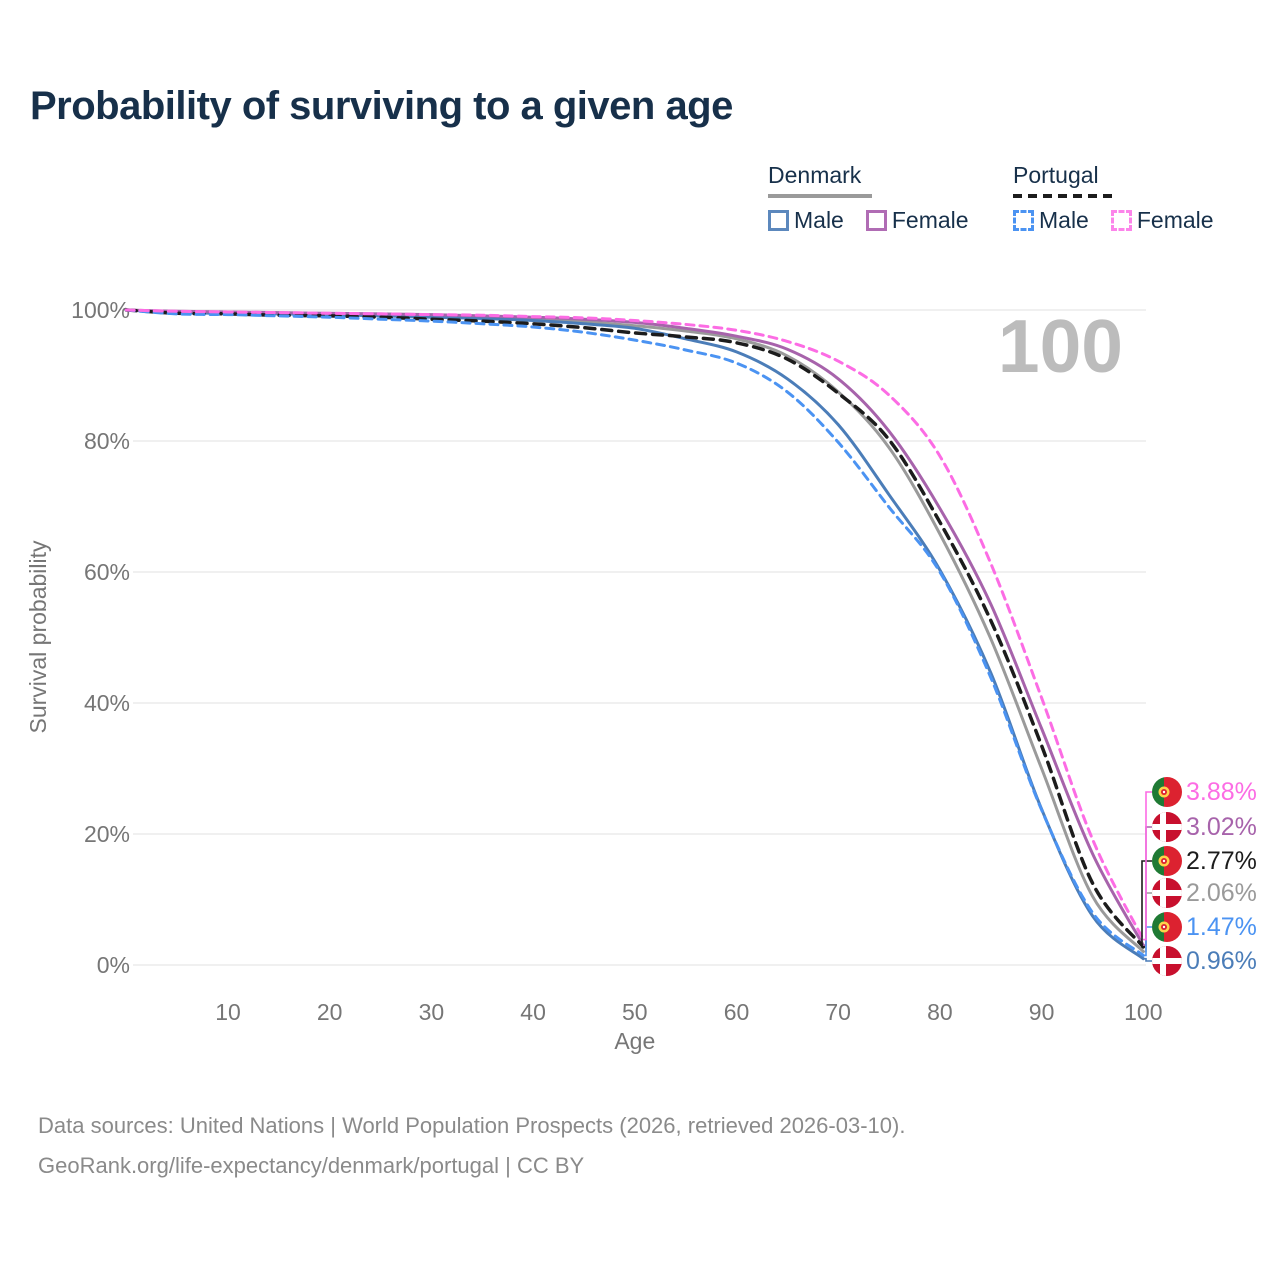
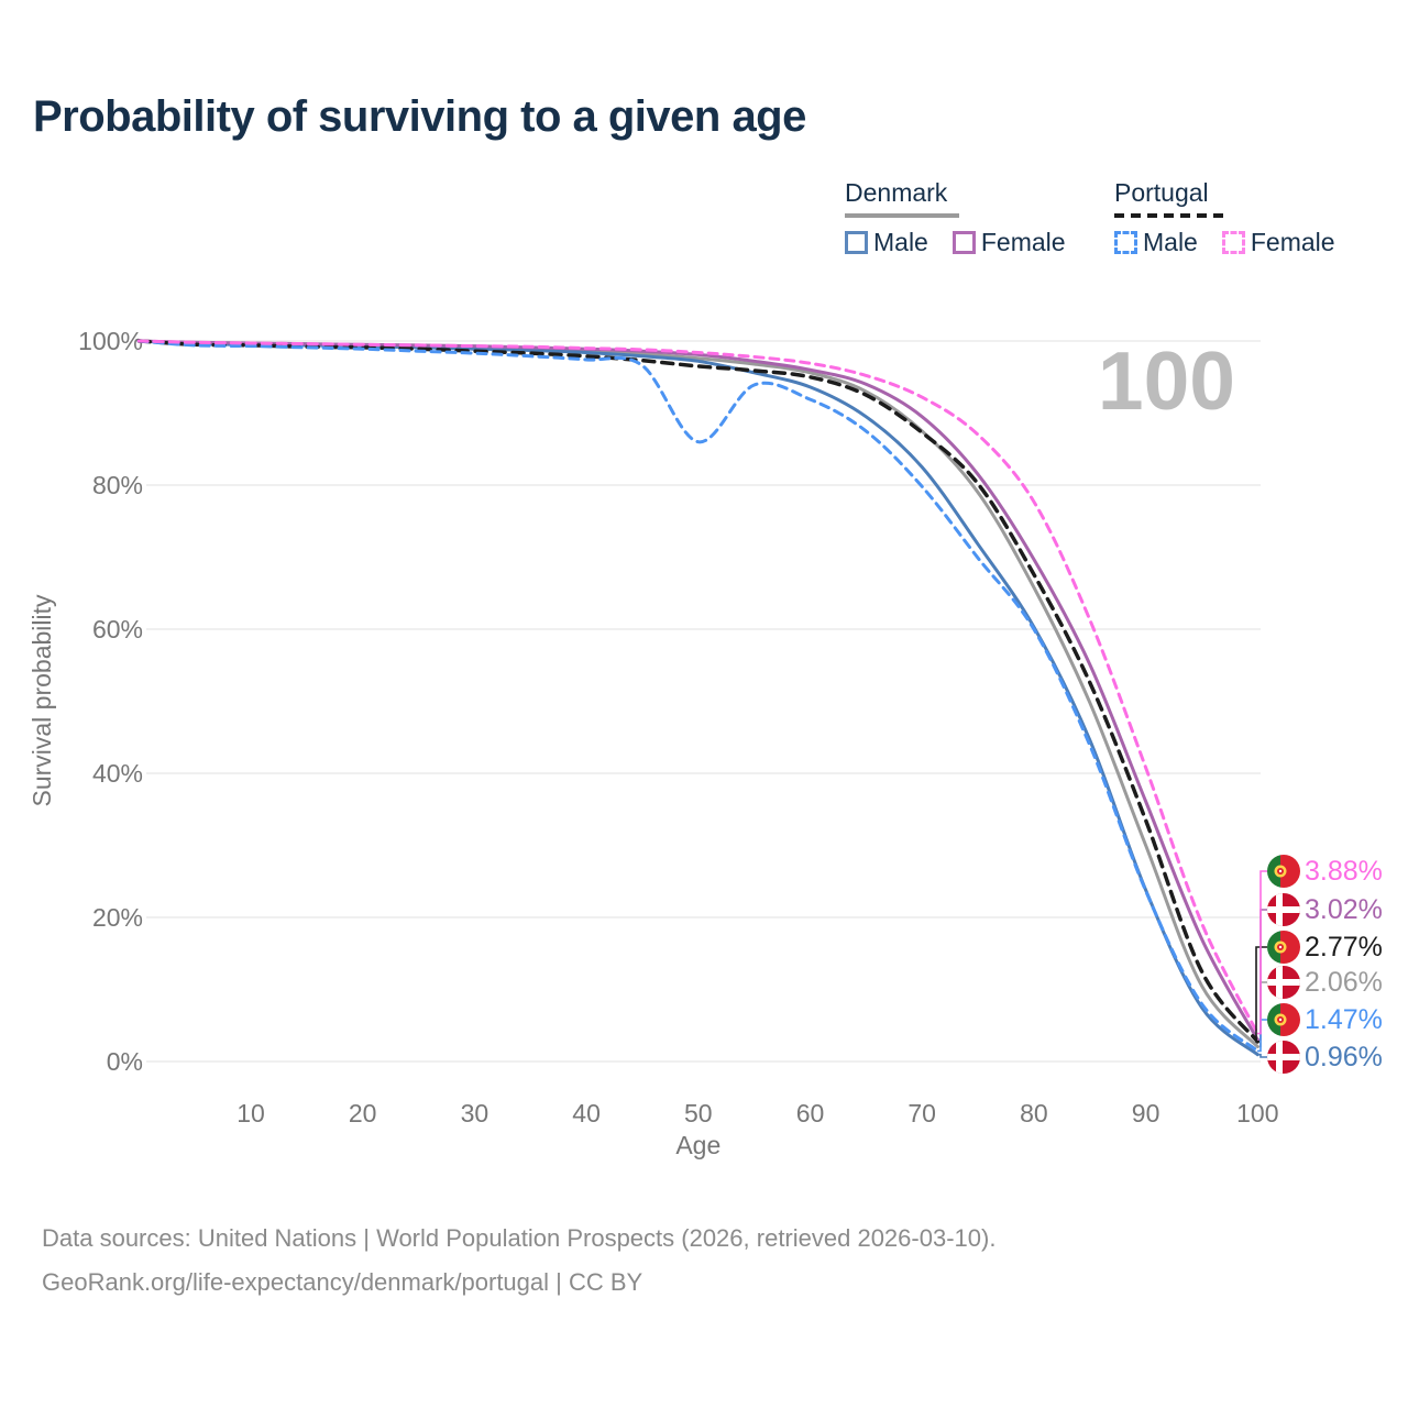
Portugal Male/50: 95% -> 86%
